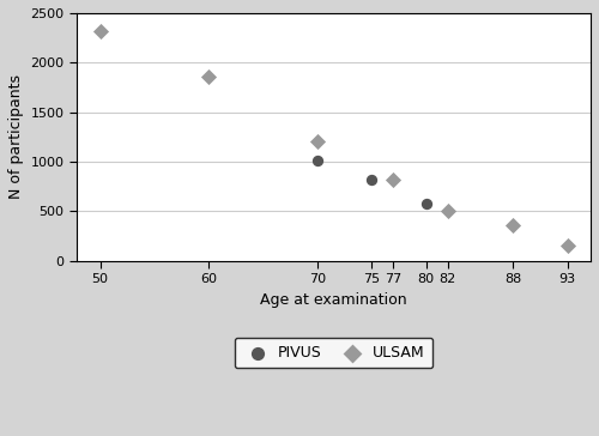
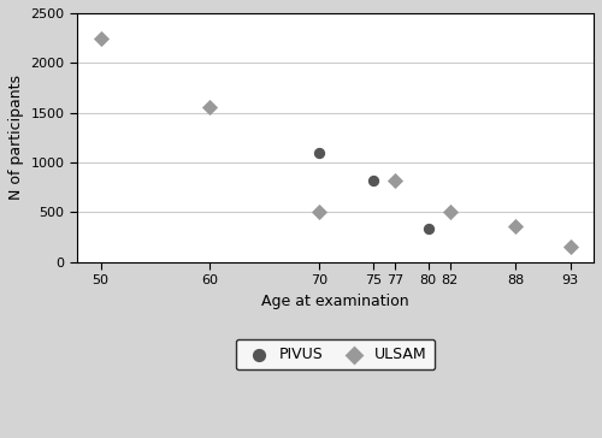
ULSAM/50: 2320 -> 2240
ULSAM/60: 1860 -> 1560
PIVUS/70: 1020 -> 1100
ULSAM/70: 1200 -> 500
PIVUS/80: 580 -> 340
